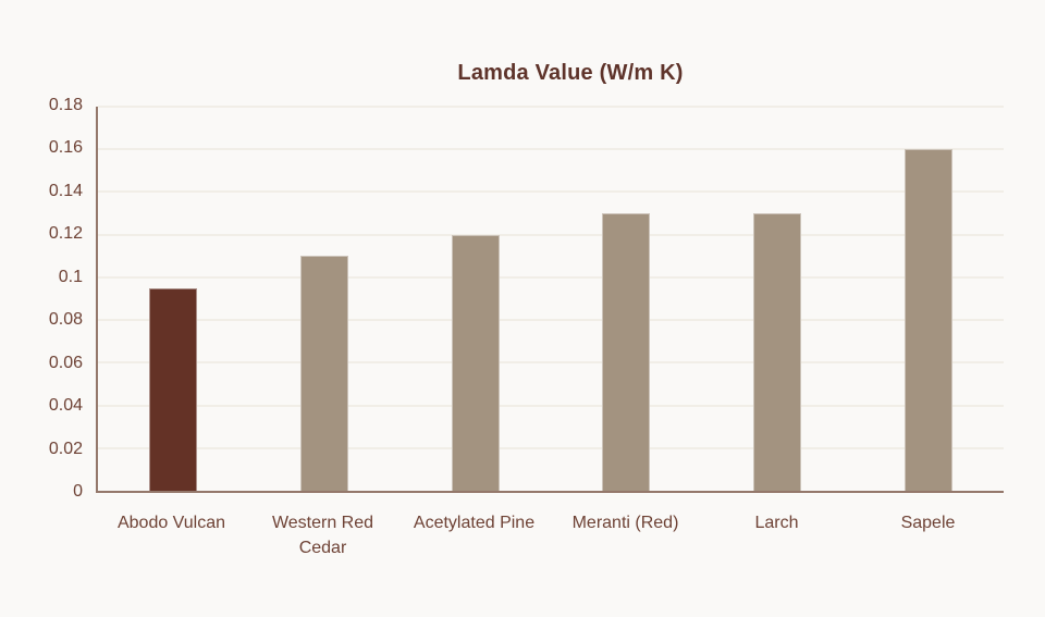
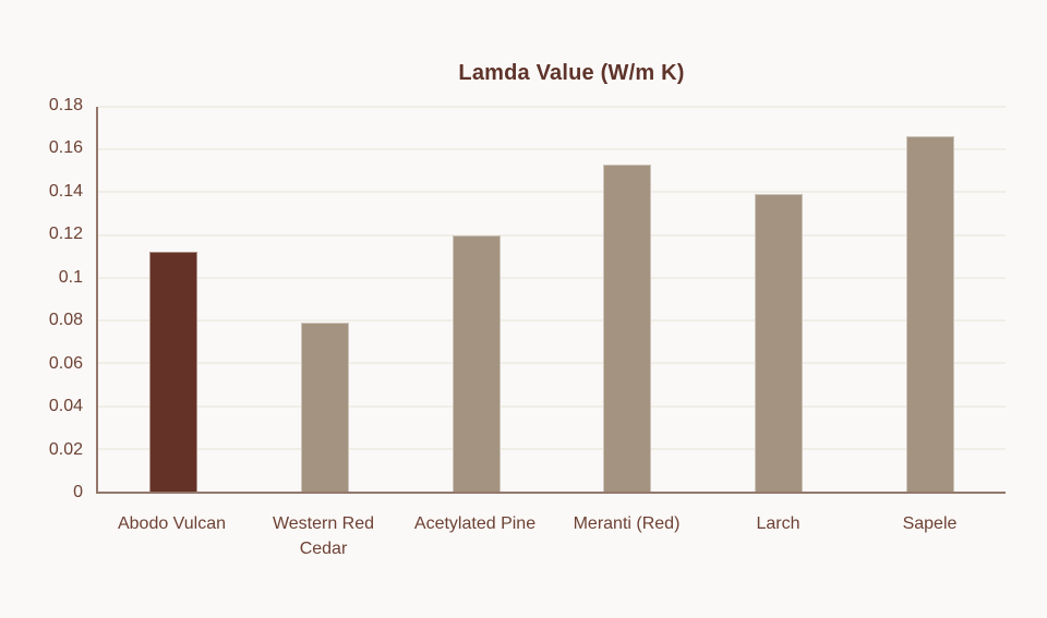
Abodo Vulcan: 0.095 -> 0.112
Western Red Cedar: 0.110 -> 0.079
Meranti (Red): 0.130 -> 0.153
Larch: 0.130 -> 0.139
Sapele: 0.160 -> 0.166
